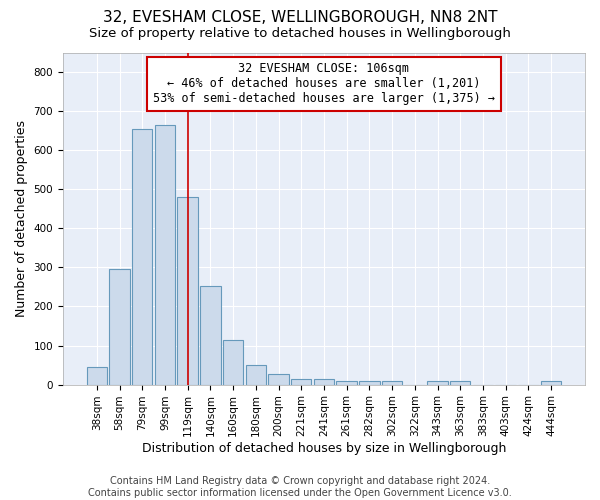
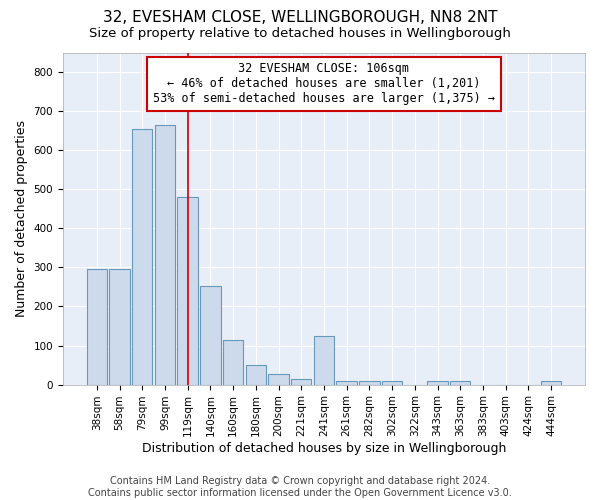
38sqm: 45 -> 295
241sqm: 15 -> 125
